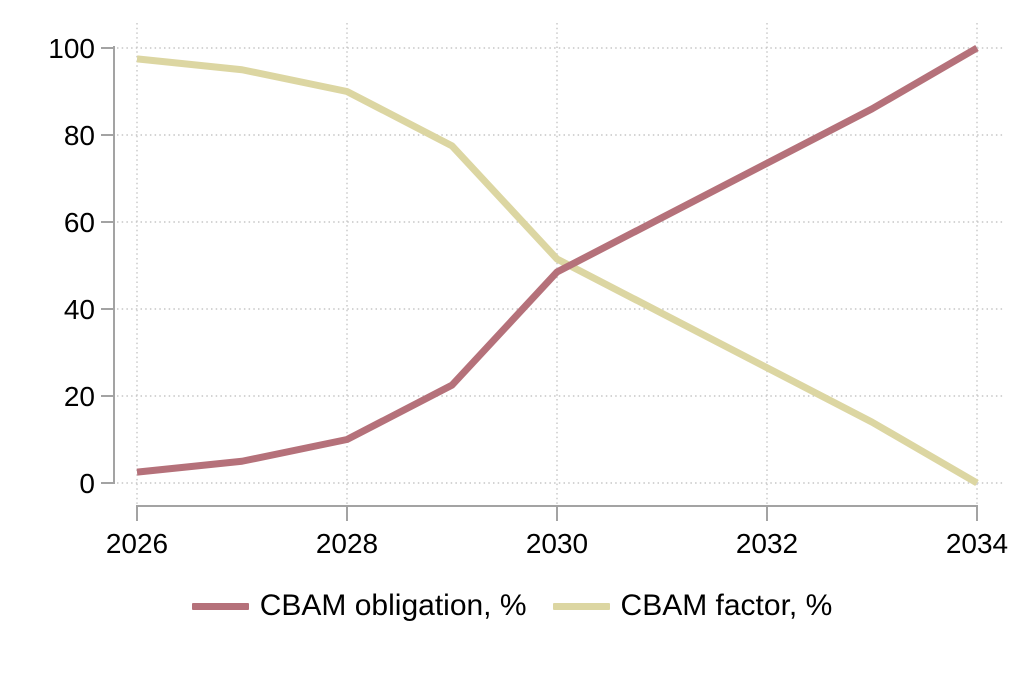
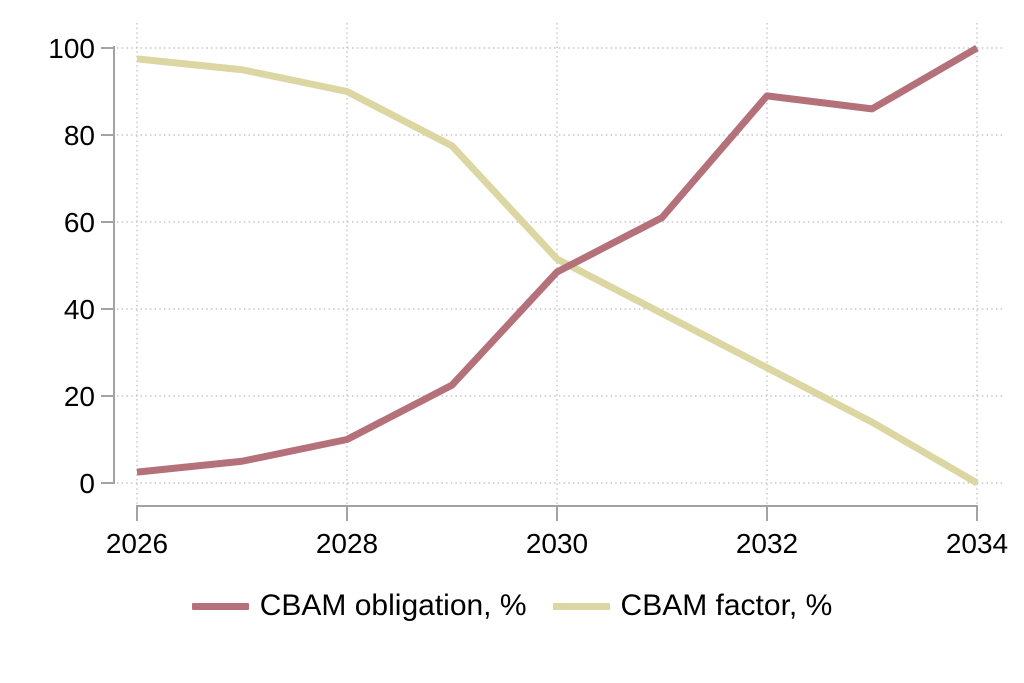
CBAM obligation, %/2032: 74 -> 89
